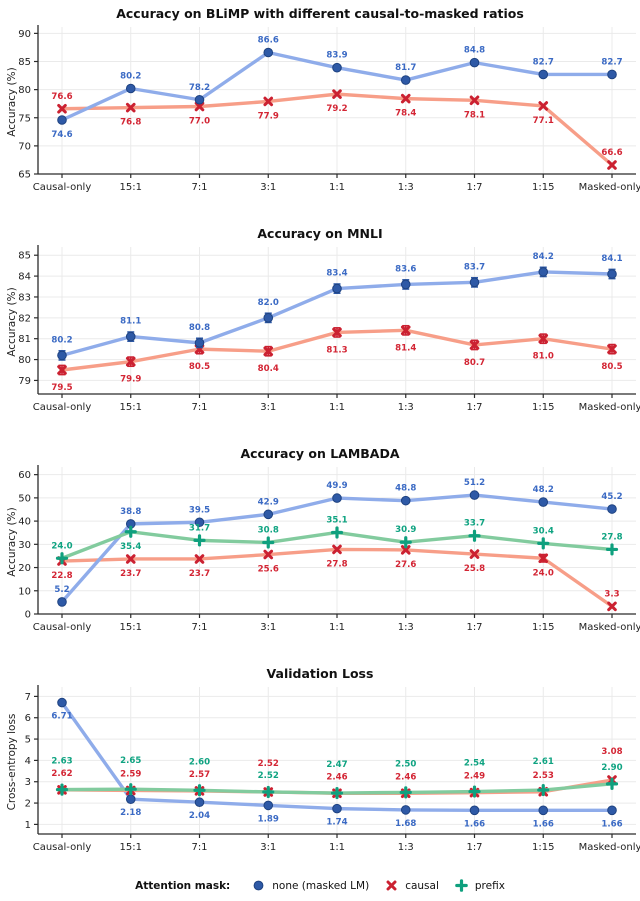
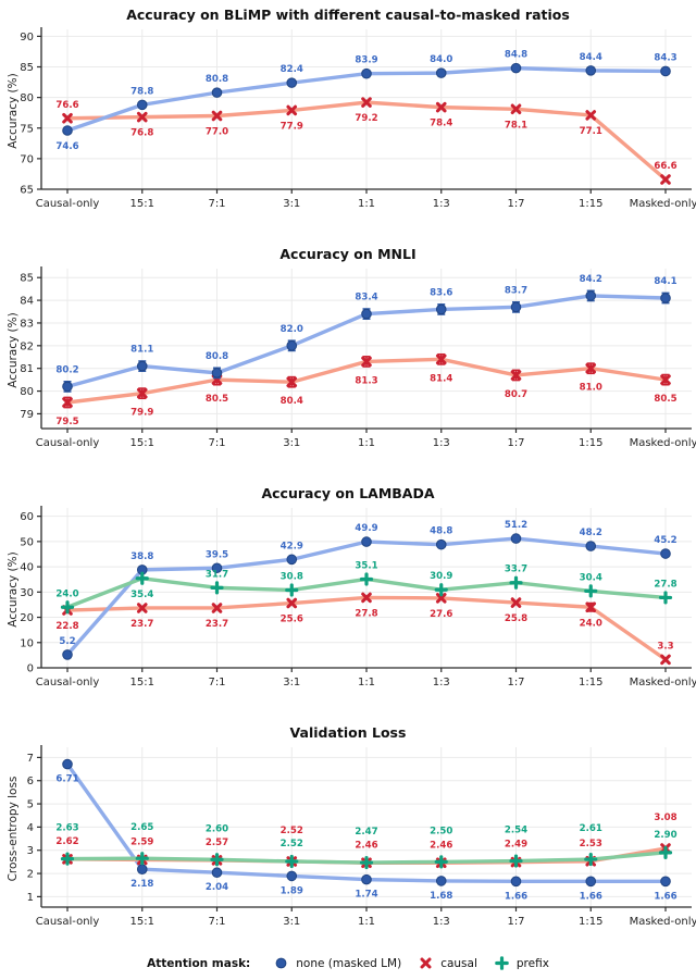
Accuracy on BLiMP with different causal-to-masked ratios/none (masked LM)/15:1: 80.2 -> 78.8
Accuracy on BLiMP with different causal-to-masked ratios/none (masked LM)/7:1: 78.2 -> 80.8
Accuracy on BLiMP with different causal-to-masked ratios/none (masked LM)/3:1: 86.6 -> 82.4
Accuracy on BLiMP with different causal-to-masked ratios/none (masked LM)/1:3: 81.7 -> 84.0
Accuracy on BLiMP with different causal-to-masked ratios/none (masked LM)/1:15: 82.7 -> 84.4
Accuracy on BLiMP with different causal-to-masked ratios/none (masked LM)/Masked-only: 82.7 -> 84.3
